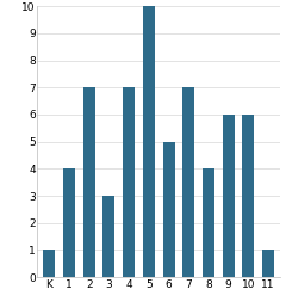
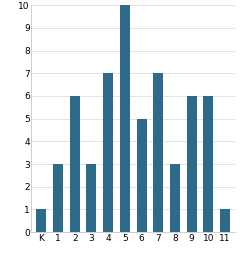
1: 4 -> 3
2: 7 -> 6
8: 4 -> 3
